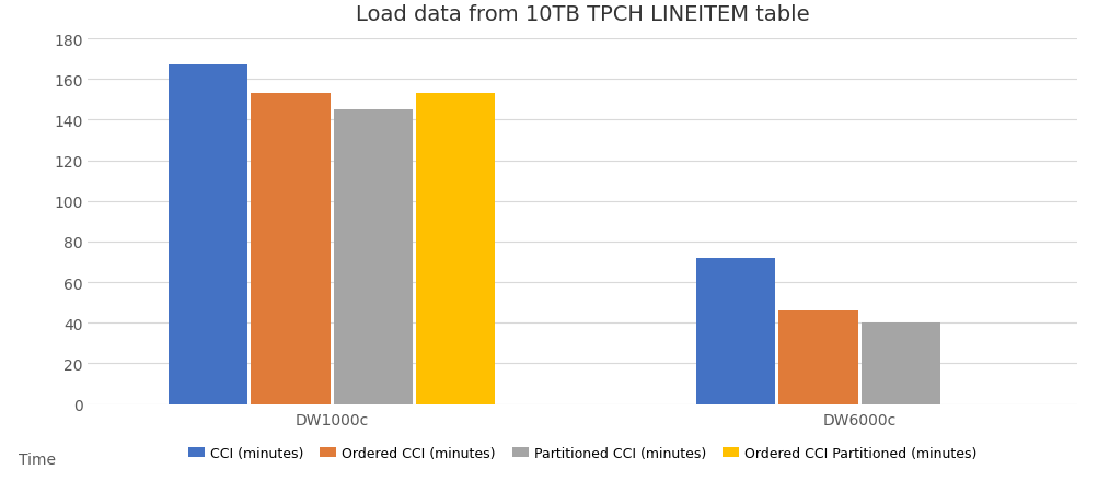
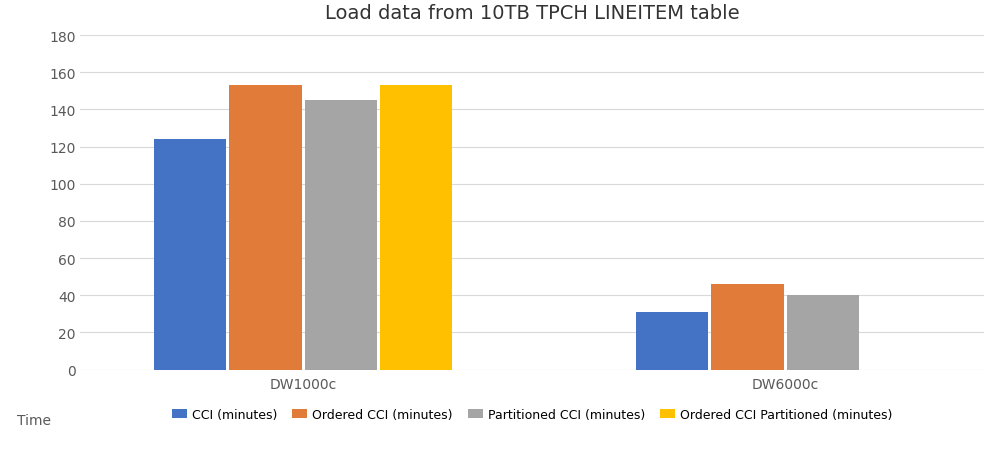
CCI (minutes)/DW1000c: 167 -> 124
CCI (minutes)/DW6000c: 72 -> 31
